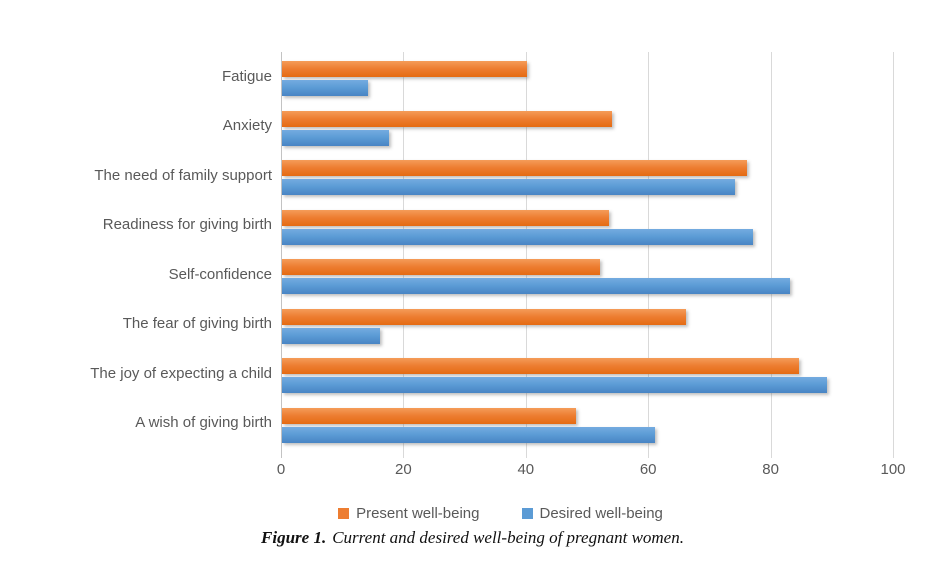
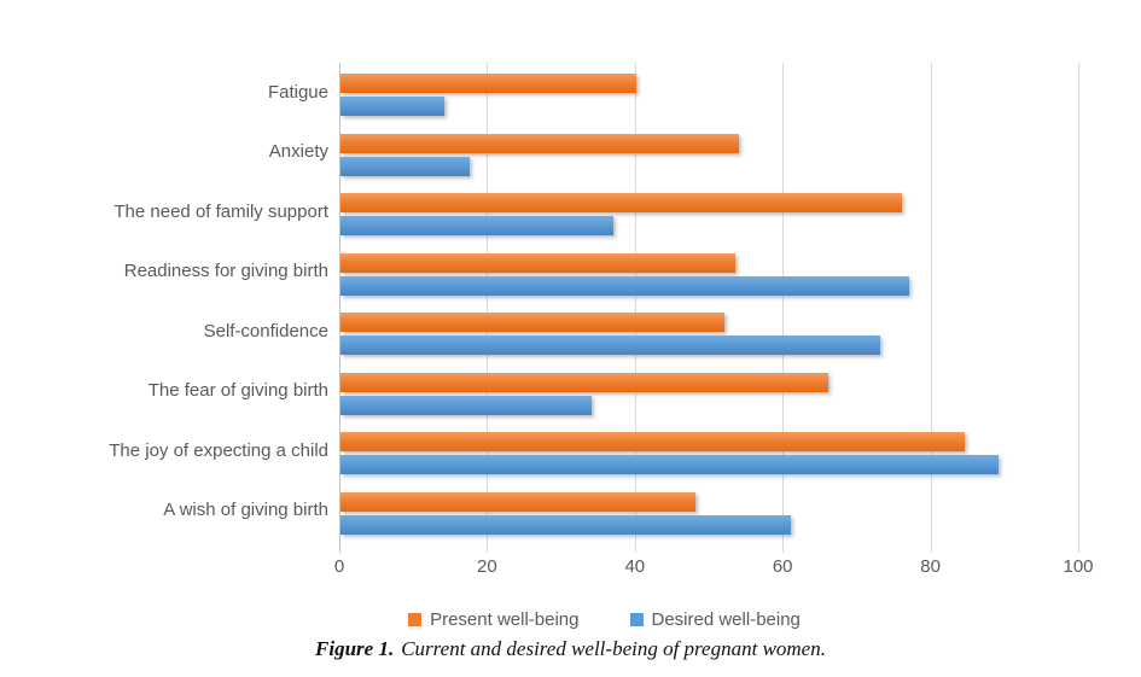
Desired well-being/The need of family support: 74 -> 37
Desired well-being/Self-confidence: 83 -> 73
Desired well-being/The fear of giving birth: 16 -> 34
